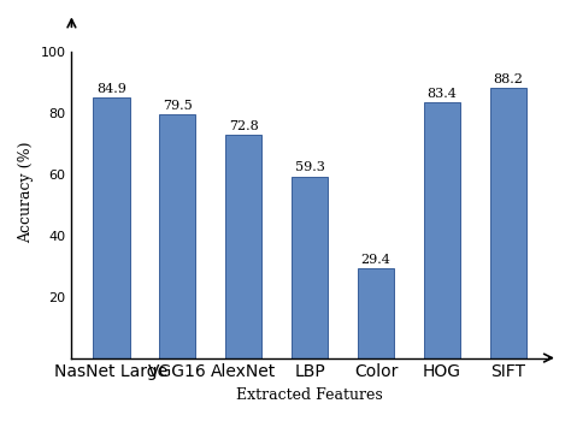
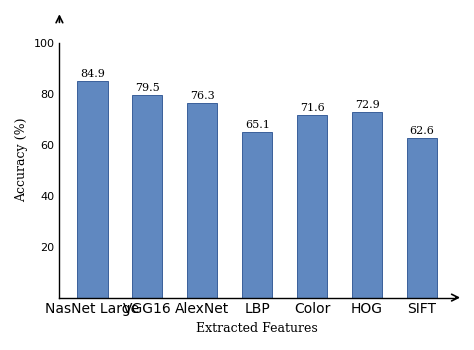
AlexNet: 72.8 -> 76.3
LBP: 59.3 -> 65.1
Color: 29.4 -> 71.6
HOG: 83.4 -> 72.9
SIFT: 88.2 -> 62.6
